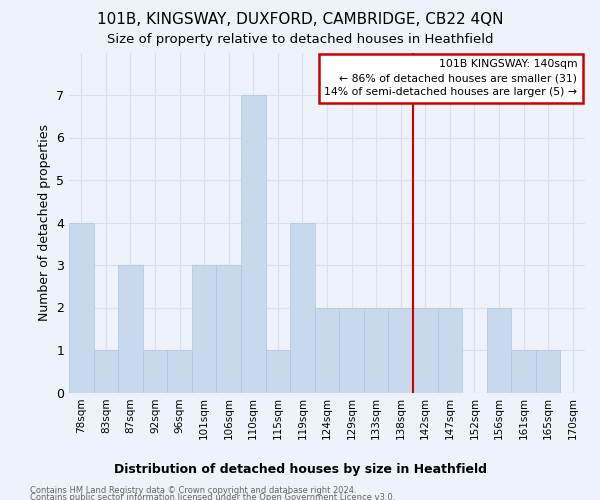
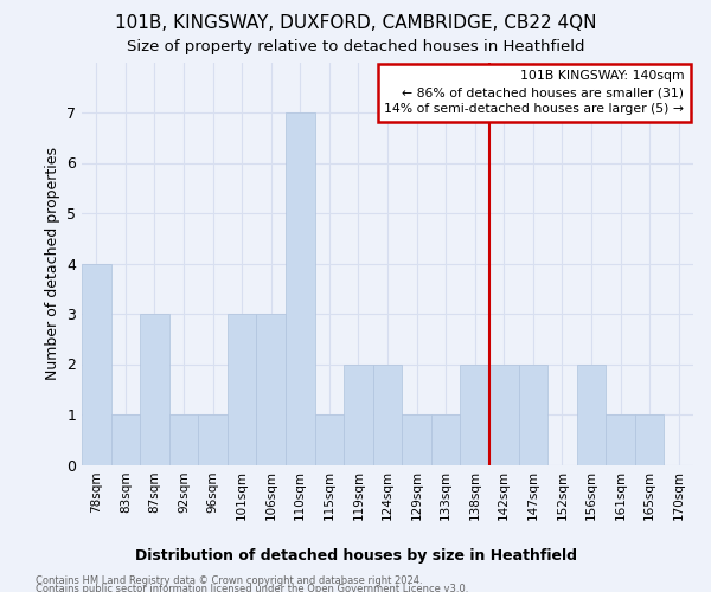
119sqm: 4 -> 2
129sqm: 2 -> 1
133sqm: 2 -> 1
